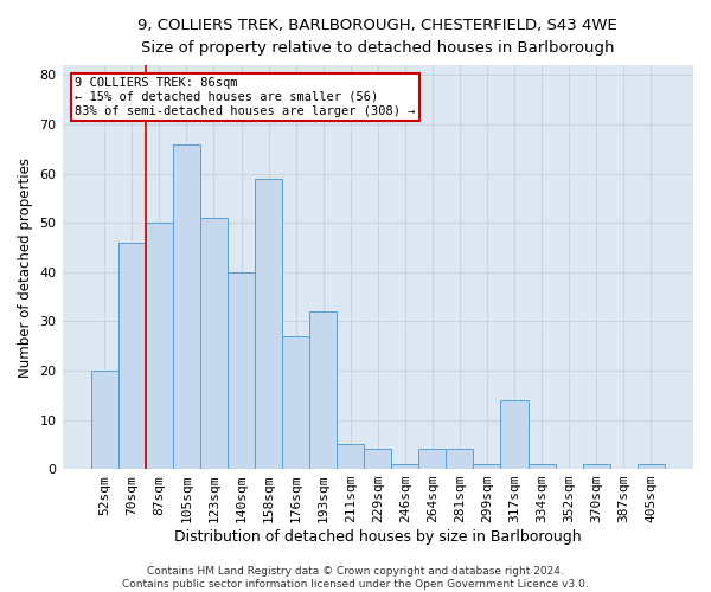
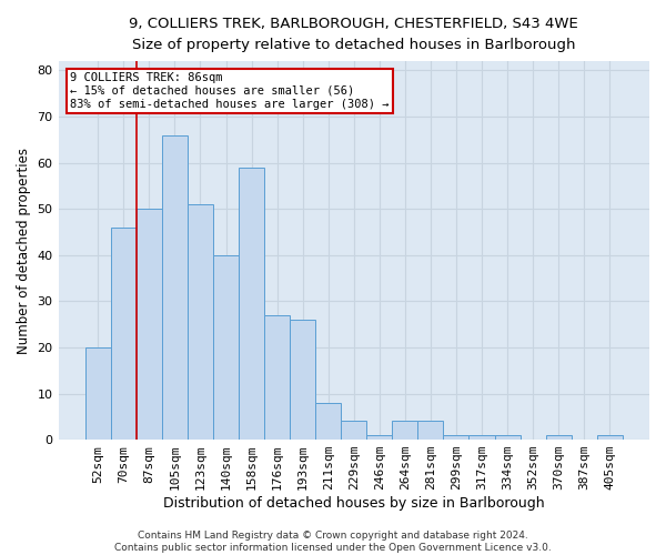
193sqm: 32 -> 26
211sqm: 5 -> 8
317sqm: 14 -> 1
